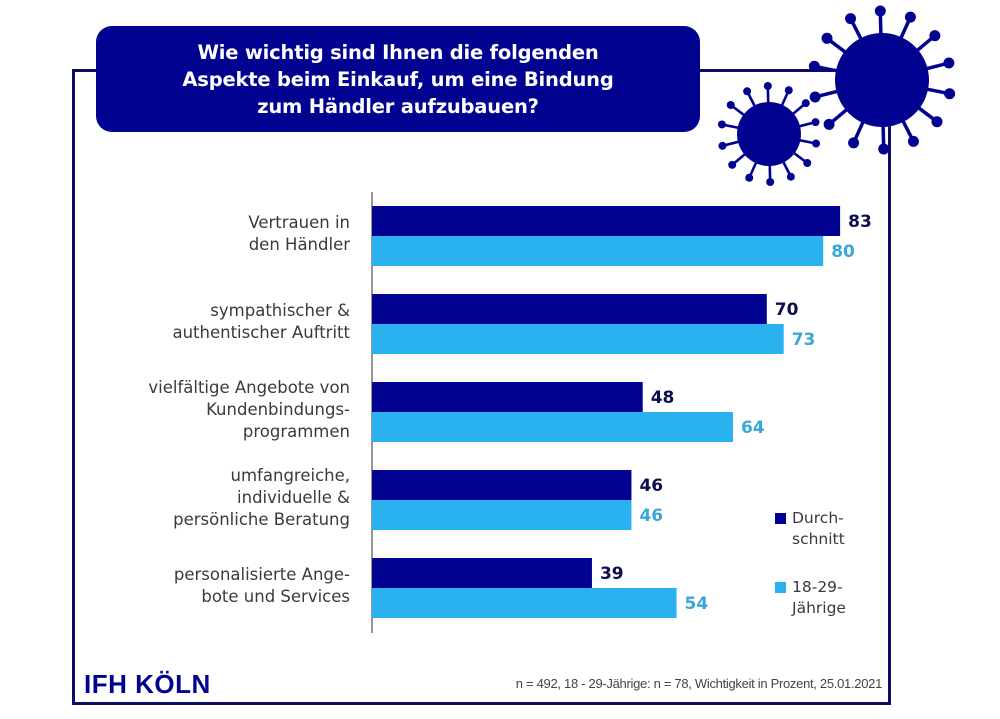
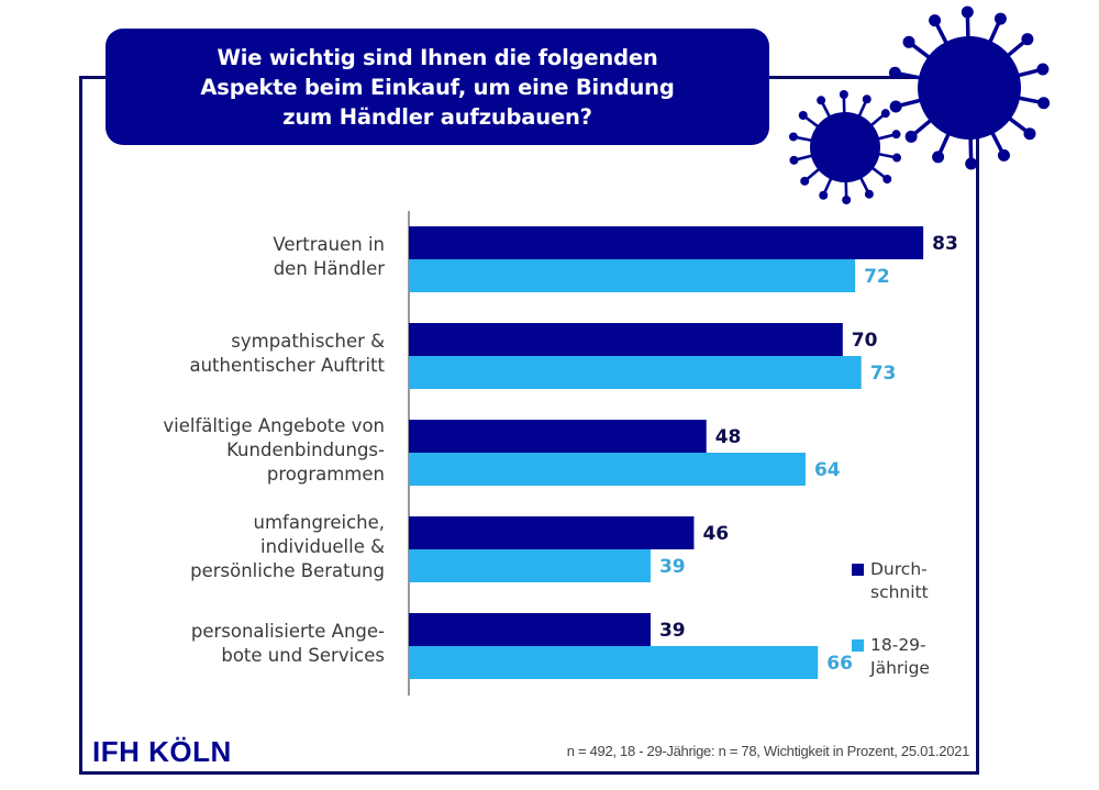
18-29- Jährige/Vertrauen in den Händler: 80 -> 72
18-29- Jährige/umfangreiche, individuelle & persönliche Beratung: 46 -> 39
18-29- Jährige/personalisierte Ange- bote und Services: 54 -> 66
